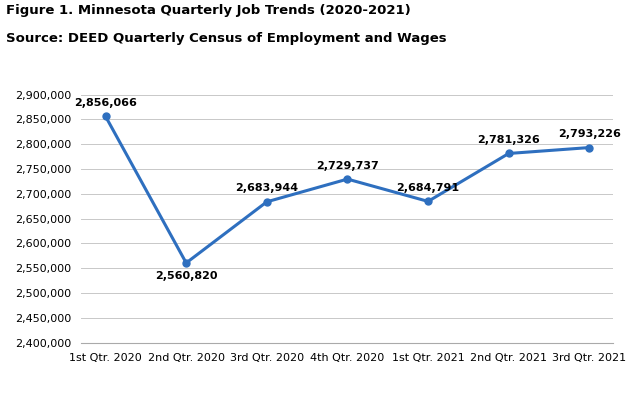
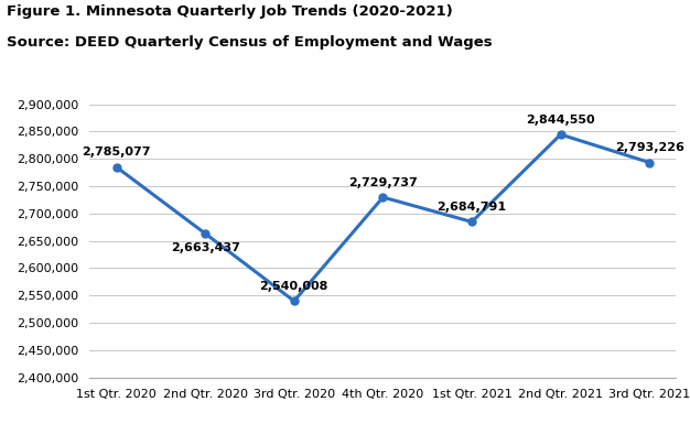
1st Qtr. 2020: 2,856,066 -> 2,785,077
2nd Qtr. 2020: 2,560,820 -> 2,663,437
3rd Qtr. 2020: 2,683,944 -> 2,540,008
2nd Qtr. 2021: 2,781,326 -> 2,844,550
